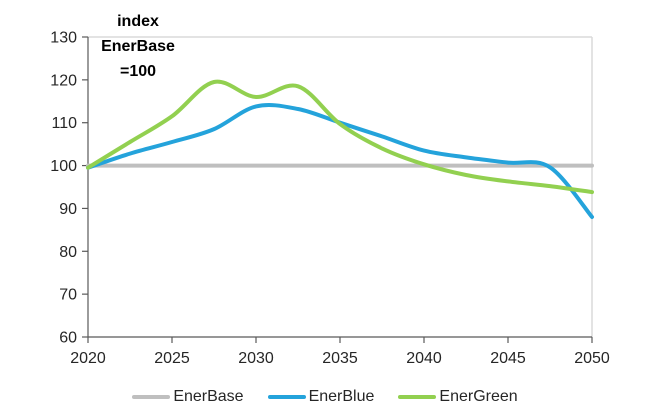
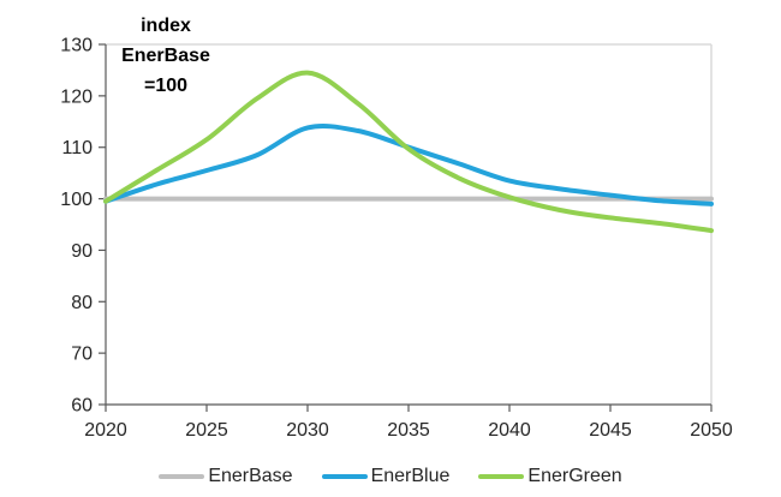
EnerGreen/2030: 116 -> 124
EnerBlue/2050: 88 -> 99
